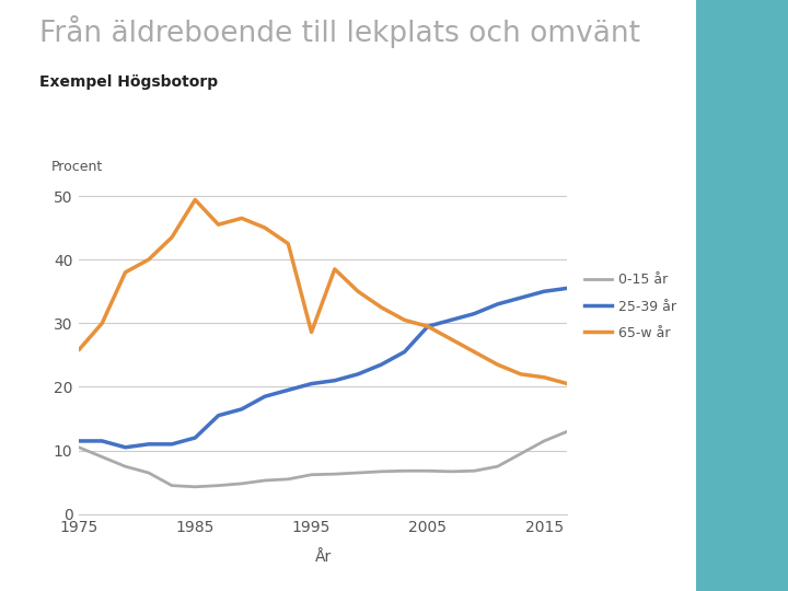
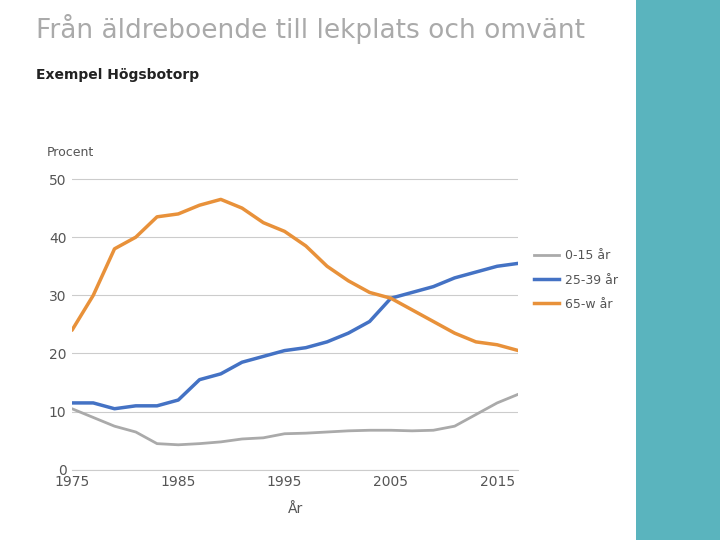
65-w år/1975: 25.8 -> 24.0
65-w år/1985: 49.4 -> 44.0
65-w år/1995: 28.6 -> 41.0
